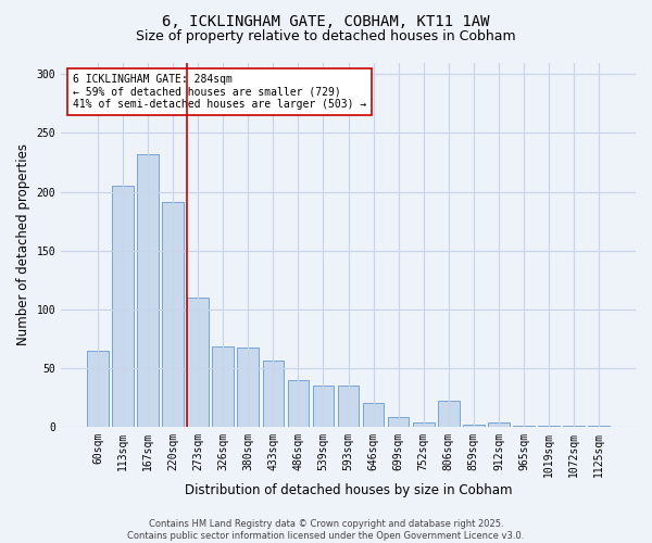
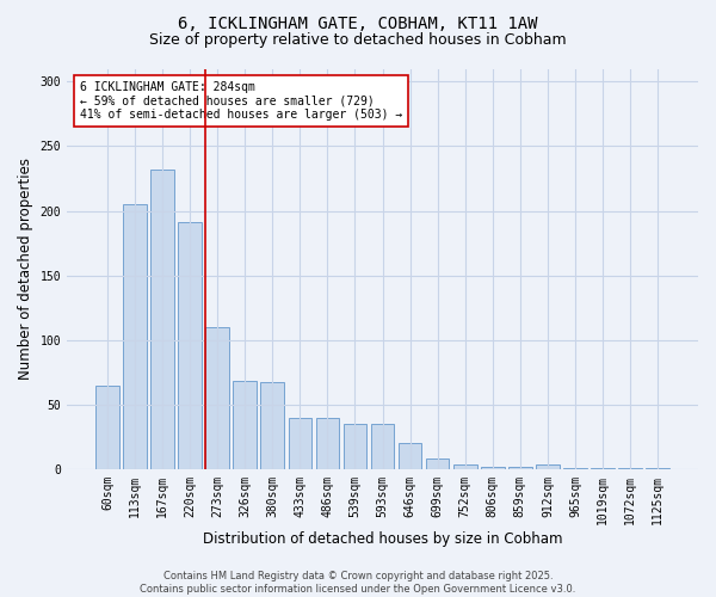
433sqm: 56 -> 40
806sqm: 22 -> 2
